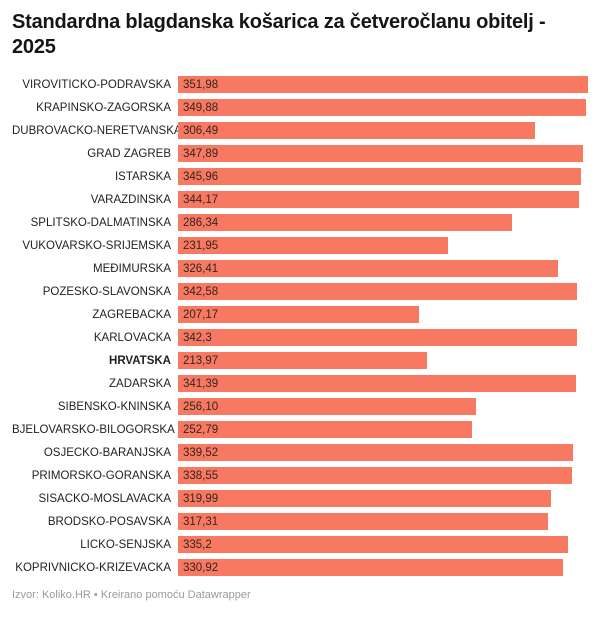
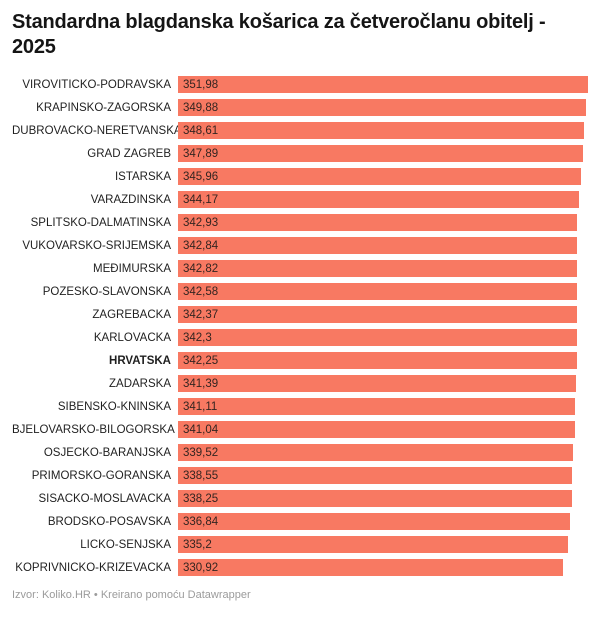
DUBROVAČKO-NERETVANSKA: 306,49 -> 348,61
SPLITSKO-DALMATINSKA: 286,34 -> 342,93
VUKOVARSKO-SRIJEMSKA: 231,95 -> 342,84
MEĐIMURSKA: 326,41 -> 342,82
ZAGREBAČKA: 207,17 -> 342,37
HRVATSKA: 213,97 -> 342,25
ŠIBENSKO-KNINSKA: 256,10 -> 341,11
BJELOVARSKO-BILOGORSKA: 252,79 -> 341,04
SISAČKO-MOSLAVAČKA: 319,99 -> 338,25
BRODSKO-POSAVSKA: 317,31 -> 336,84
